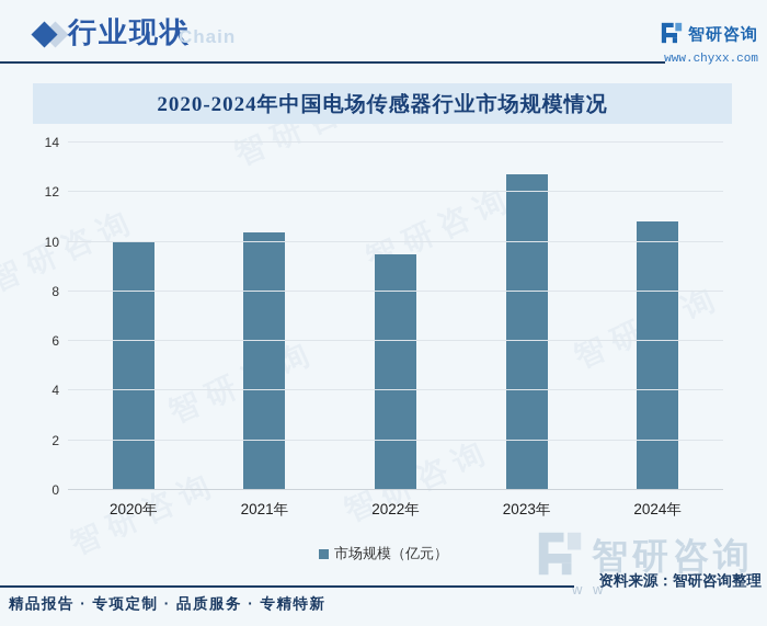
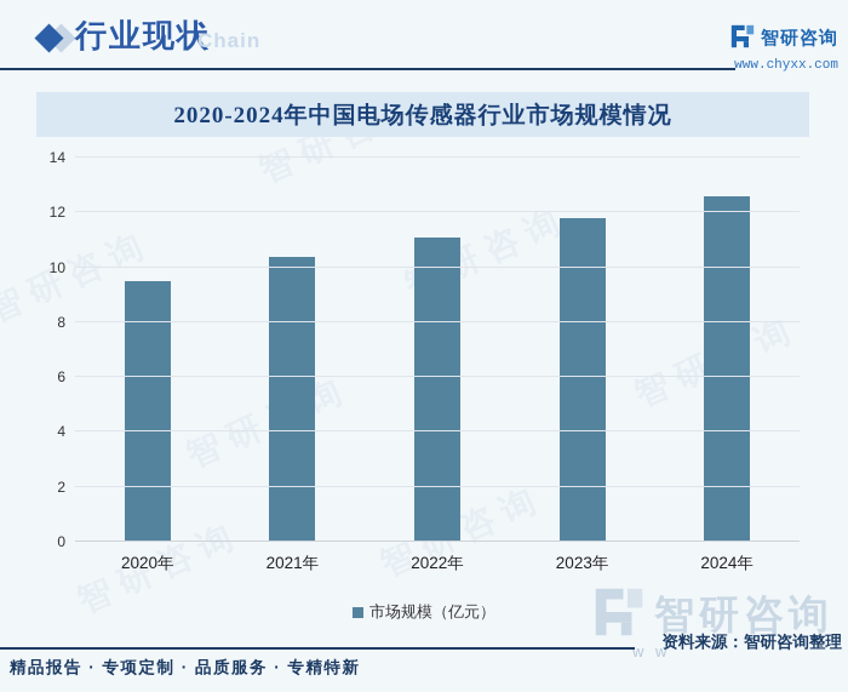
2020年: 10.0 -> 9.5
2022年: 9.5 -> 11.1
2023年: 12.7 -> 11.8
2024年: 10.8 -> 12.6
